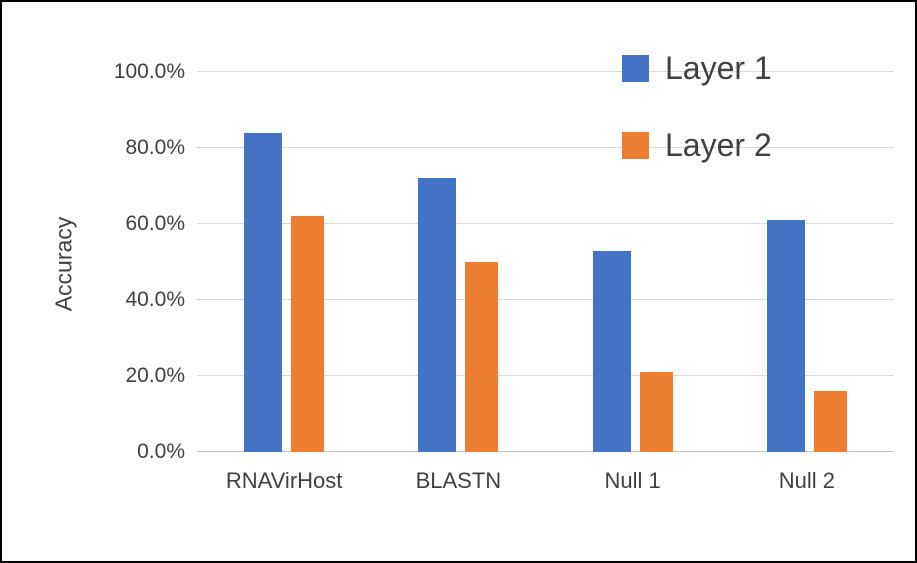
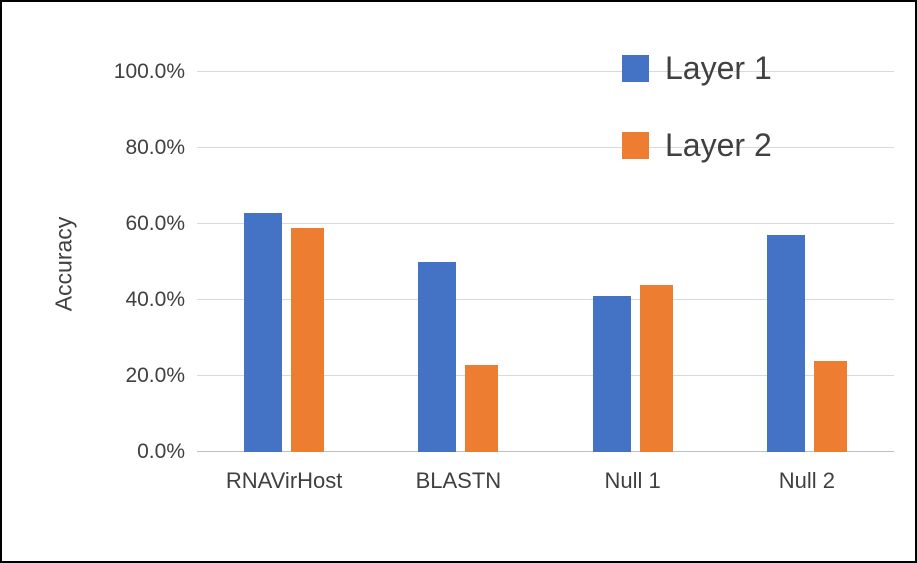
Layer 1/RNAVirHost: 84% -> 63%
Layer 2/RNAVirHost: 62% -> 59%
Layer 1/BLASTN: 72% -> 50%
Layer 2/BLASTN: 50% -> 23%
Layer 1/Null 1: 53% -> 41%
Layer 2/Null 1: 21% -> 44%
Layer 1/Null 2: 61% -> 57%
Layer 2/Null 2: 16% -> 24%
